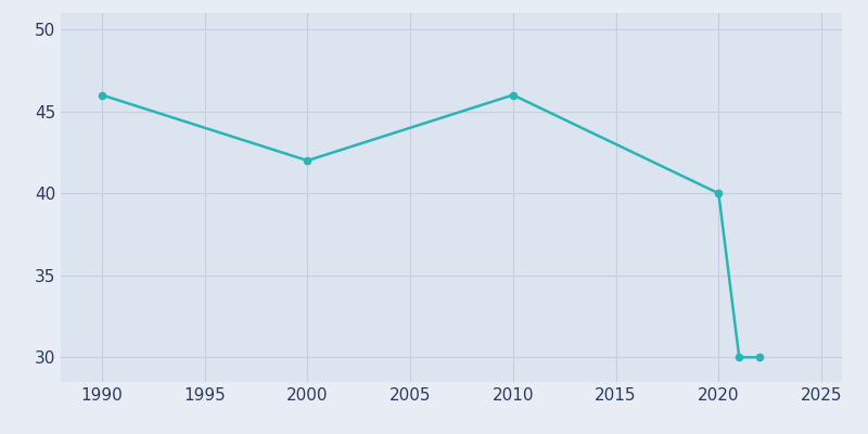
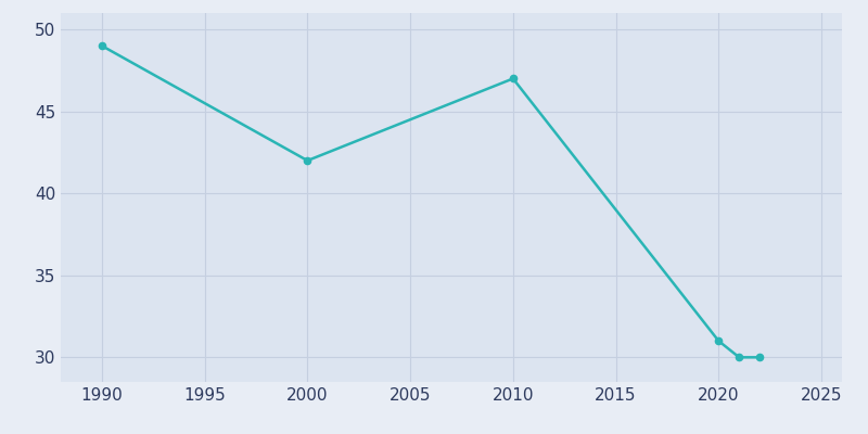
1990: 46 -> 49
2010: 46 -> 47
2020: 40 -> 31
